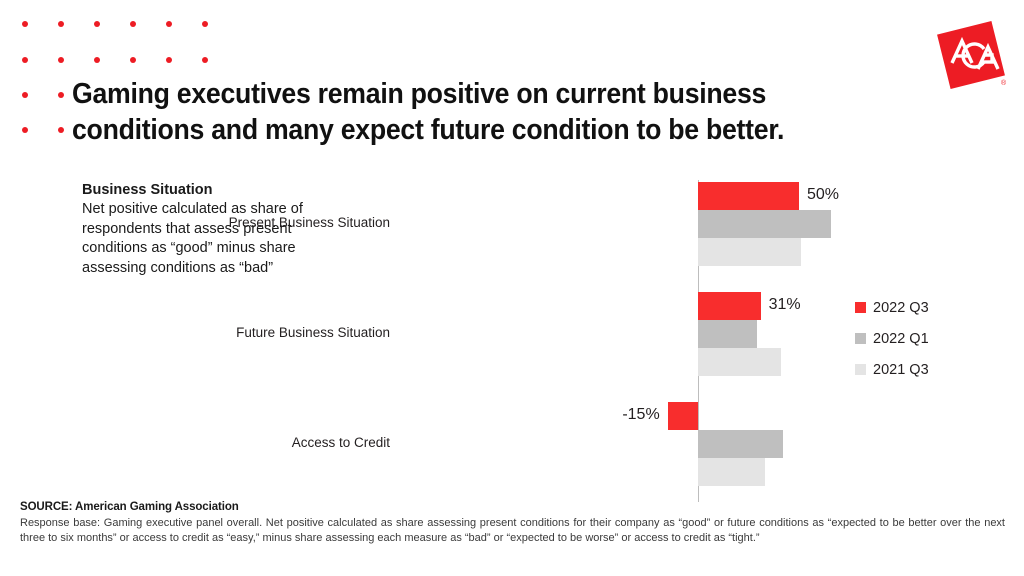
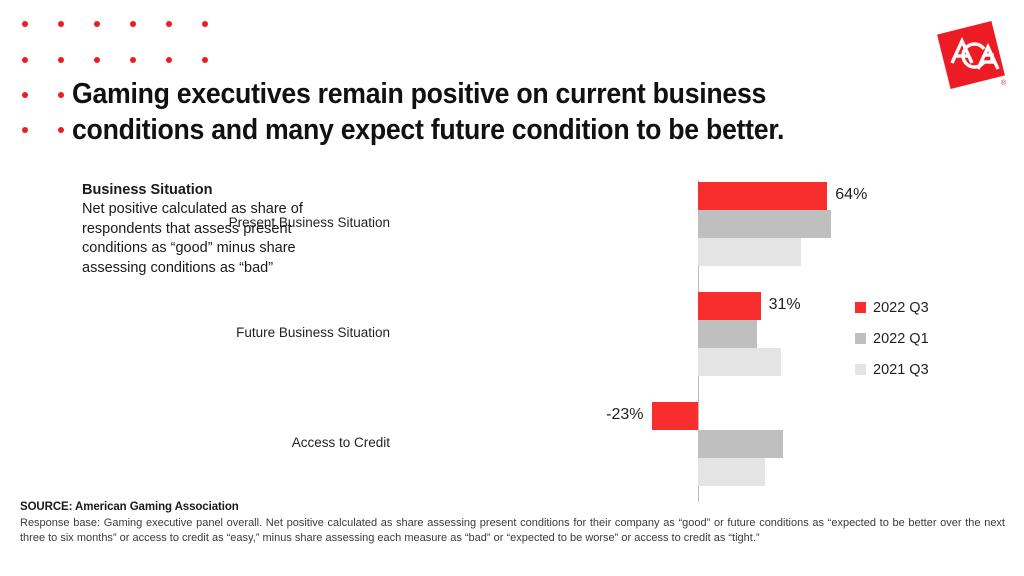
2022 Q3/Present Business Situation: 50% -> 64%
2022 Q3/Access to Credit: -15% -> -23%
